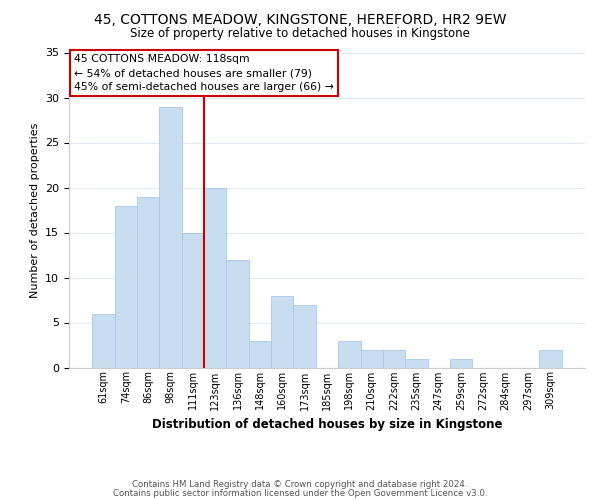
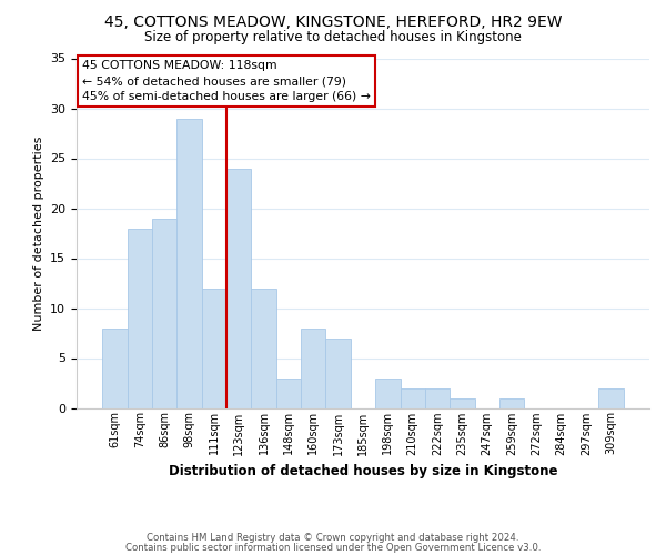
61sqm: 6 -> 8
111sqm: 15 -> 12
123sqm: 20 -> 24
